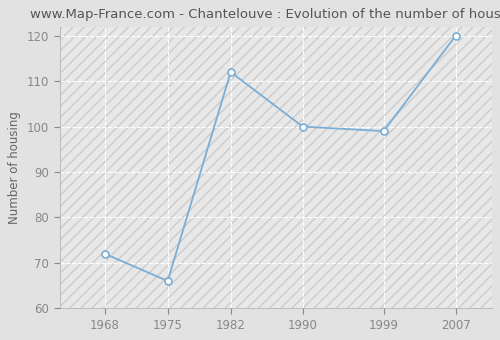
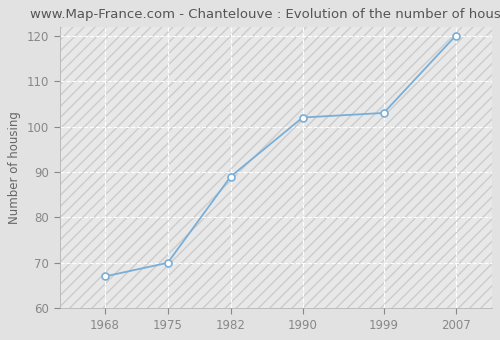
1968: 72 -> 67
1975: 66 -> 70
1982: 112 -> 89
1990: 100 -> 102
1999: 99 -> 103
